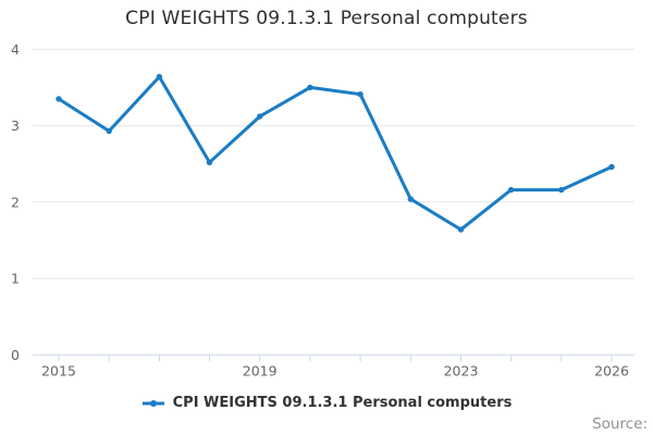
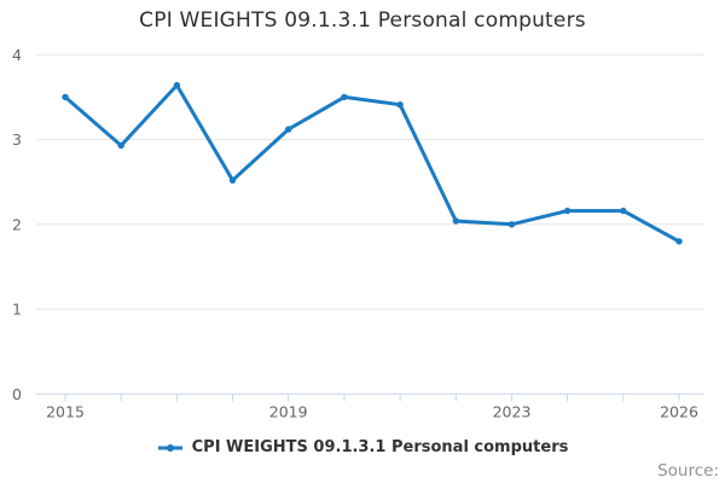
2015: 3.4 -> 3.5
2023: 1.6 -> 2.0
2026: 2.5 -> 1.8
